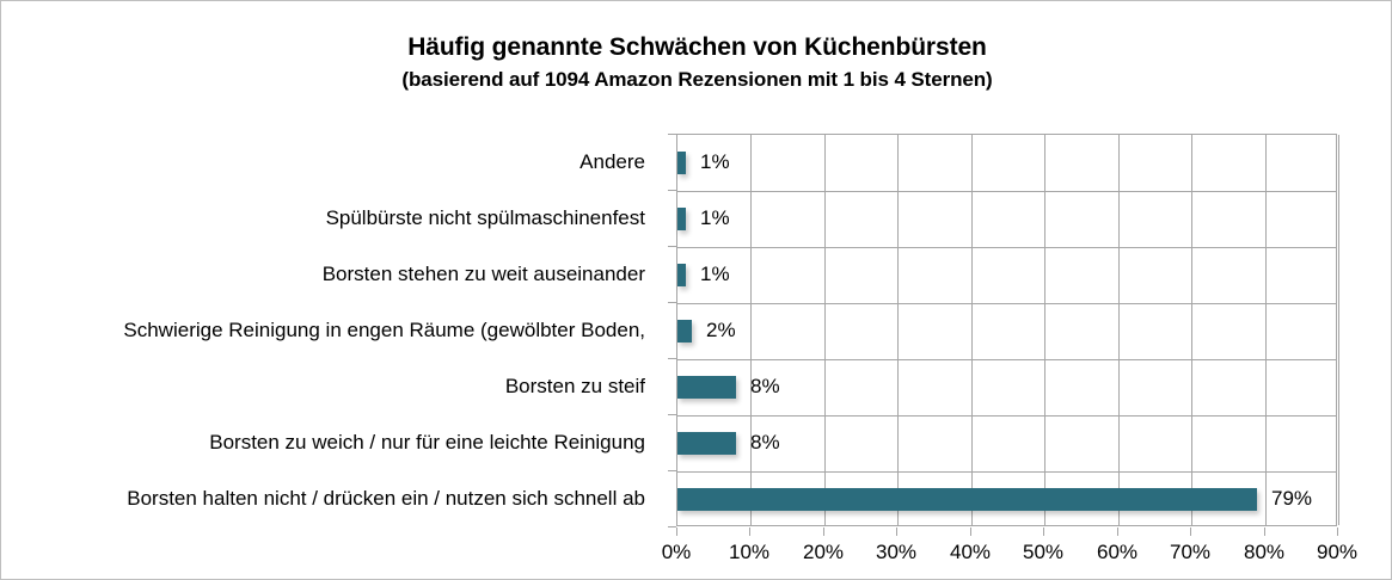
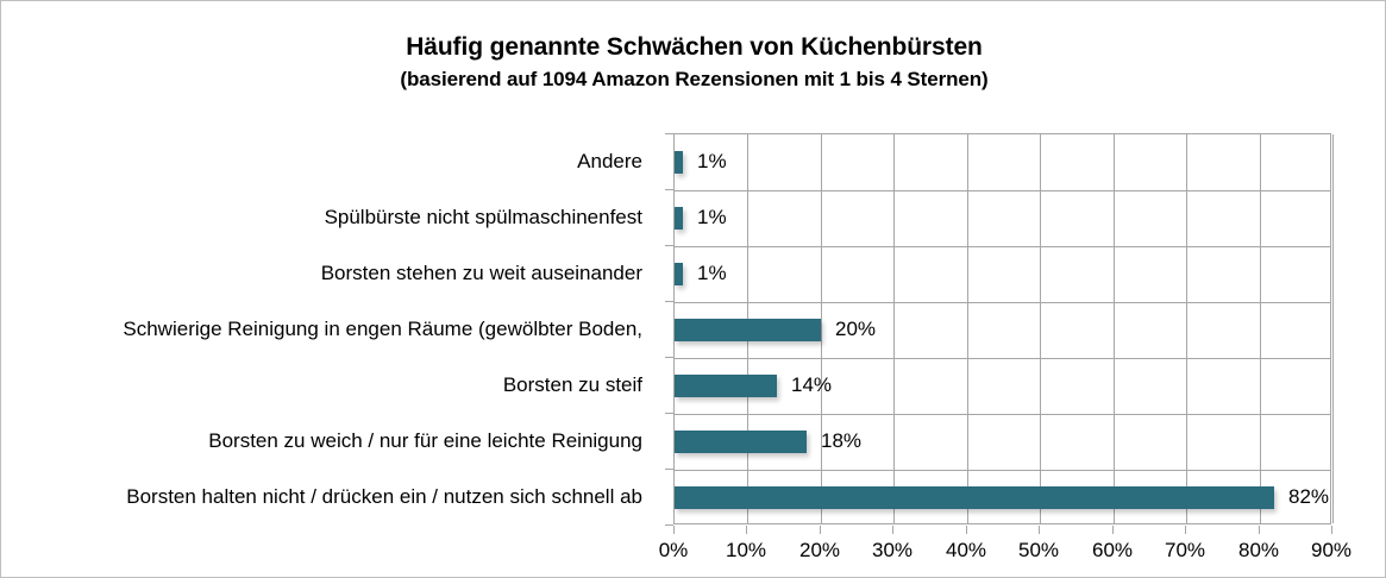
Schwierige Reinigung in engen Räume (gewölbter Boden,: 2% -> 20%
Borsten zu steif: 8% -> 14%
Borsten zu weich / nur für eine leichte Reinigung: 8% -> 18%
Borsten halten nicht / drücken ein / nutzen sich schnell ab: 79% -> 82%
